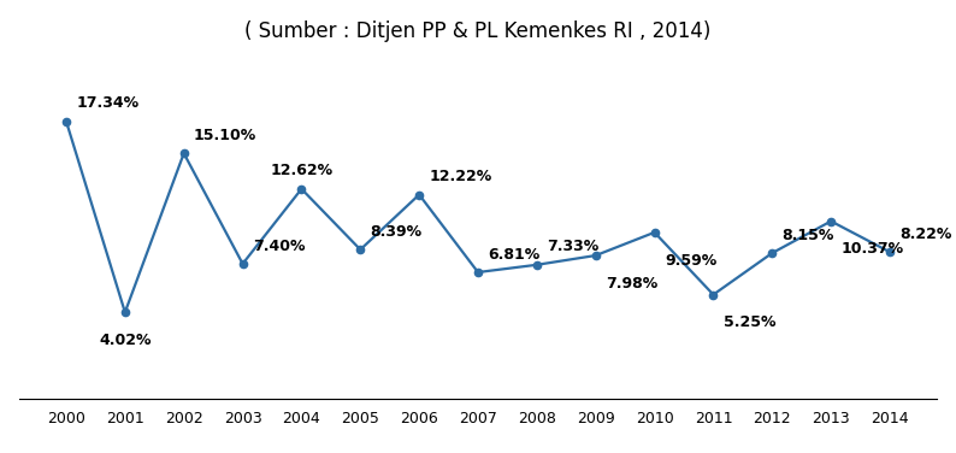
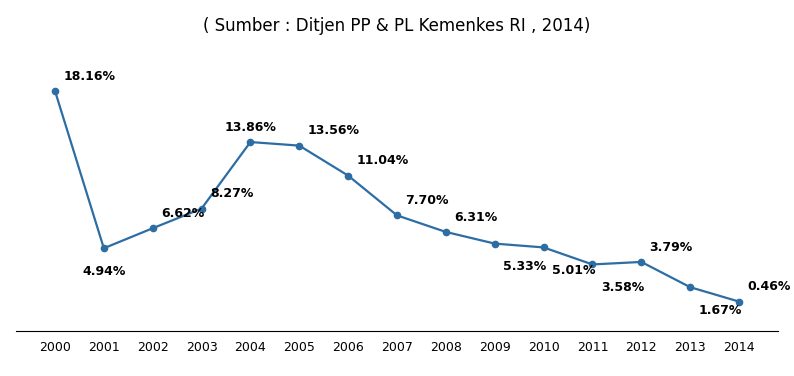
2000: 17.34% -> 18.16%
2001: 4.02% -> 4.94%
2002: 15.10% -> 6.62%
2003: 7.40% -> 8.27%
2004: 12.62% -> 13.86%
2005: 8.39% -> 13.56%
2006: 12.22% -> 11.04%
2007: 6.81% -> 7.70%
2008: 7.33% -> 6.31%
2009: 7.98% -> 5.33%
2010: 9.59% -> 5.01%
2011: 5.25% -> 3.58%
2012: 8.15% -> 3.79%
2013: 10.37% -> 1.67%
2014: 8.22% -> 0.46%
